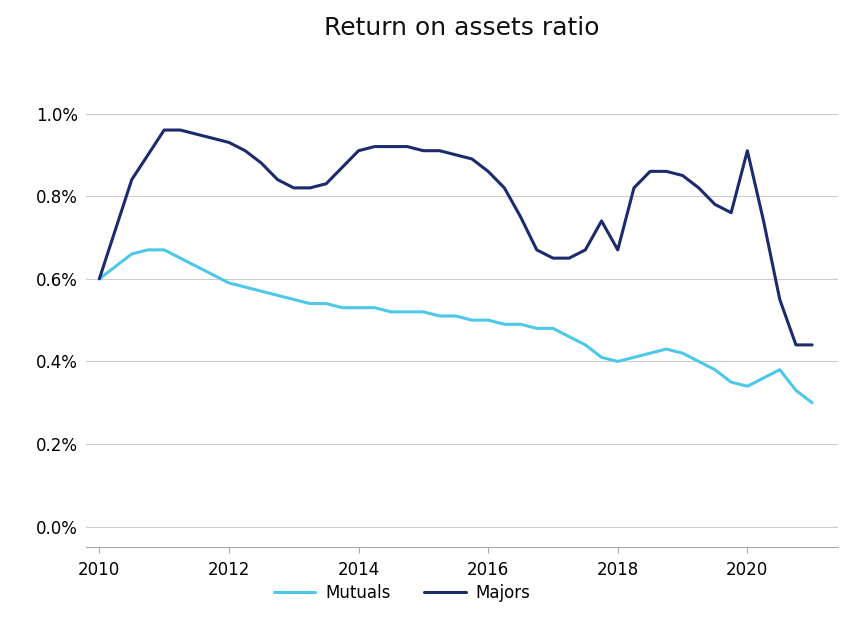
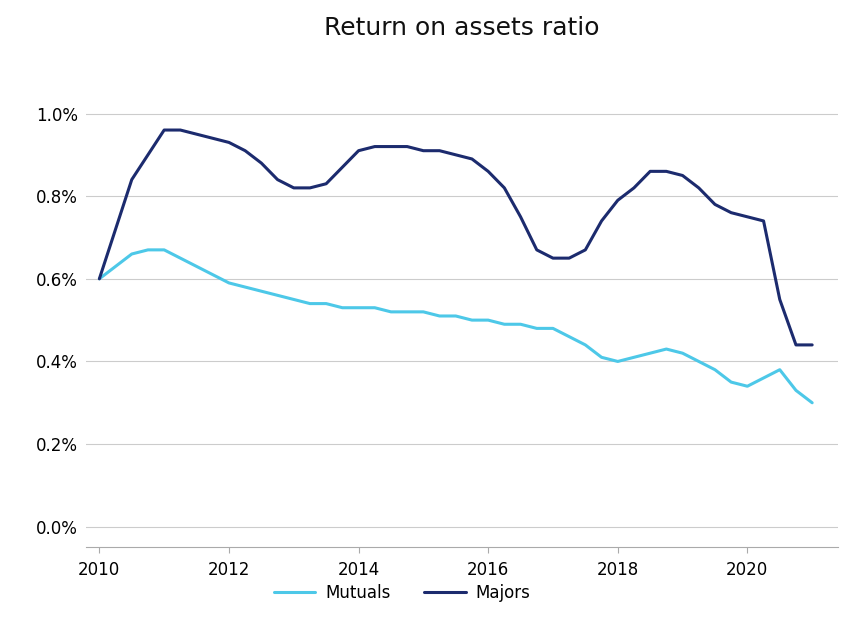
Majors/2018: 0.67% -> 0.79%
Majors/2020: 0.91% -> 0.75%
